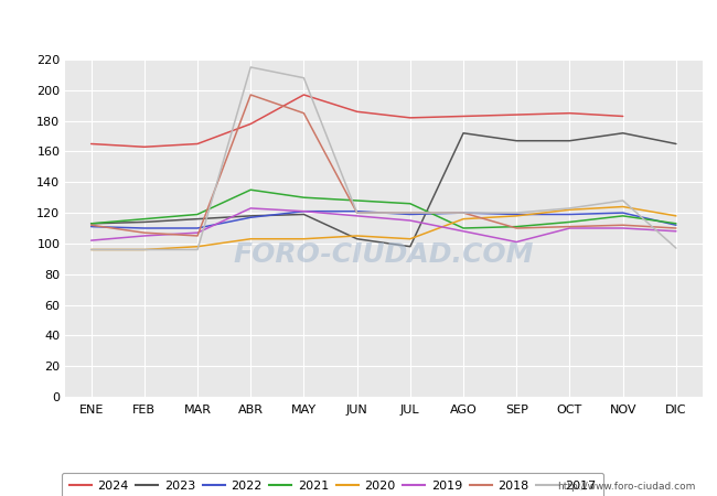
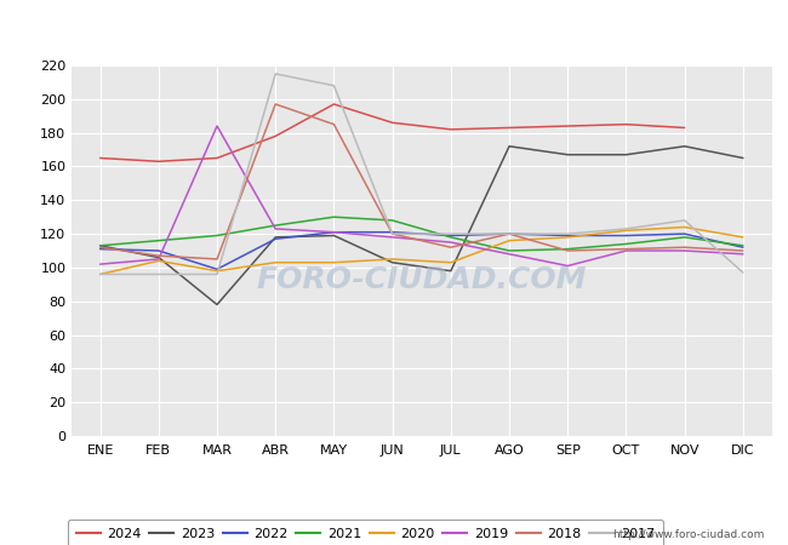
2023/FEB: 114 -> 106
2020/FEB: 96 -> 104
2023/MAR: 116 -> 78
2022/MAR: 110 -> 99
2019/MAR: 107 -> 184
2021/ABR: 135 -> 125
2021/JUL: 126 -> 118
2018/JUL: 120 -> 112
